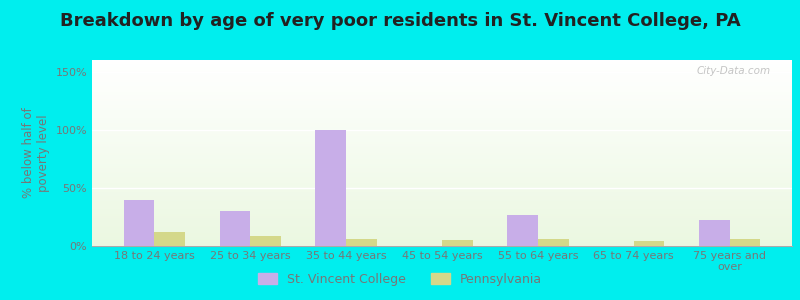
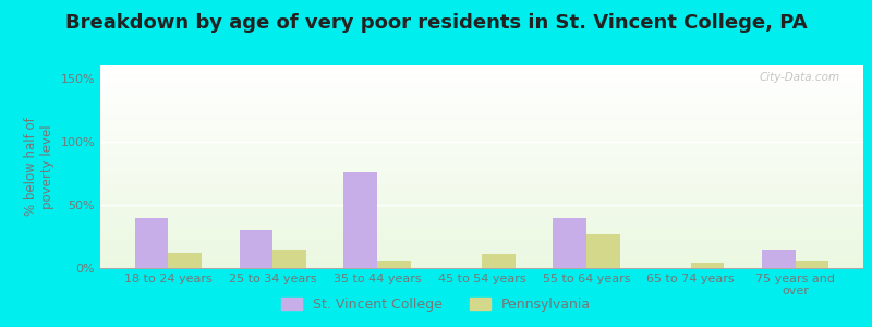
Pennsylvania/25 to 34 years: 9% -> 15%
St. Vincent College/35 to 44 years: 100% -> 76%
Pennsylvania/45 to 54 years: 5% -> 11%
St. Vincent College/55 to 64 years: 27% -> 40%
Pennsylvania/55 to 64 years: 6% -> 27%
St. Vincent College/75 years and over: 22% -> 15%
